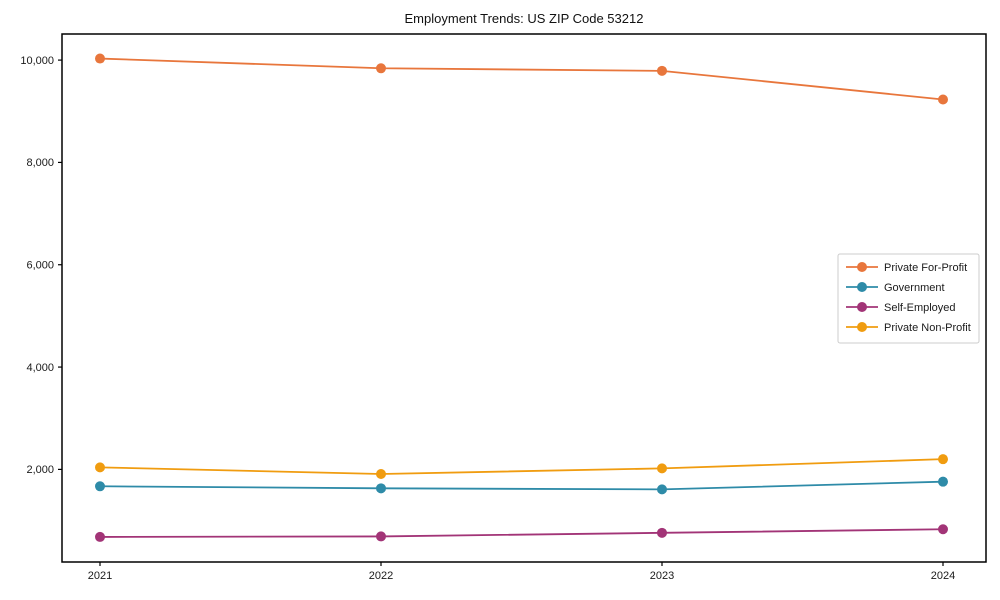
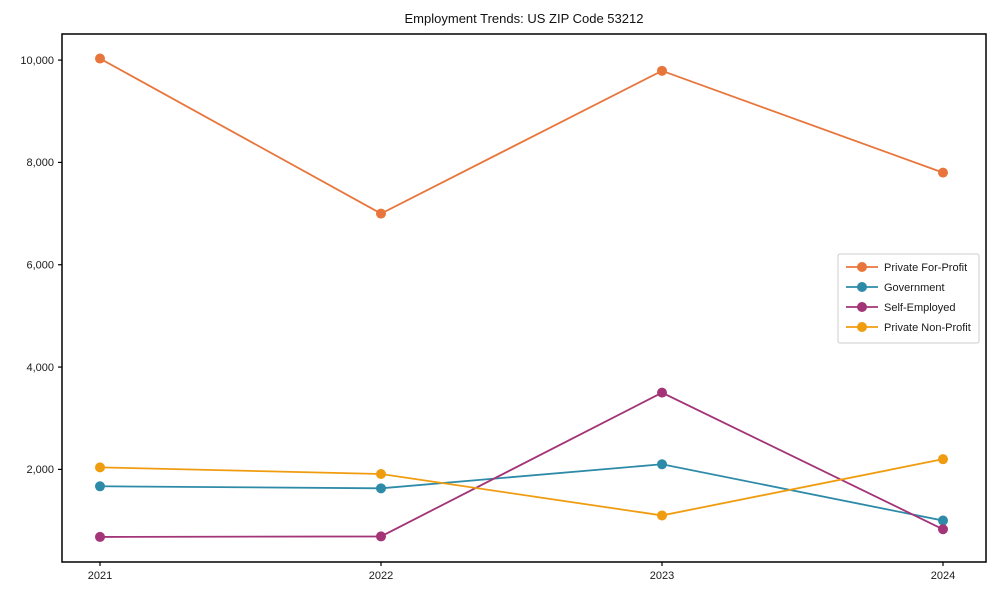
Private For-Profit/2022: 9800 -> 7000
Government/2023: 1600 -> 2100
Self-Employed/2023: 800 -> 3500
Private Non-Profit/2023: 2000 -> 1100
Private For-Profit/2024: 9200 -> 7800
Government/2024: 1800 -> 1000
